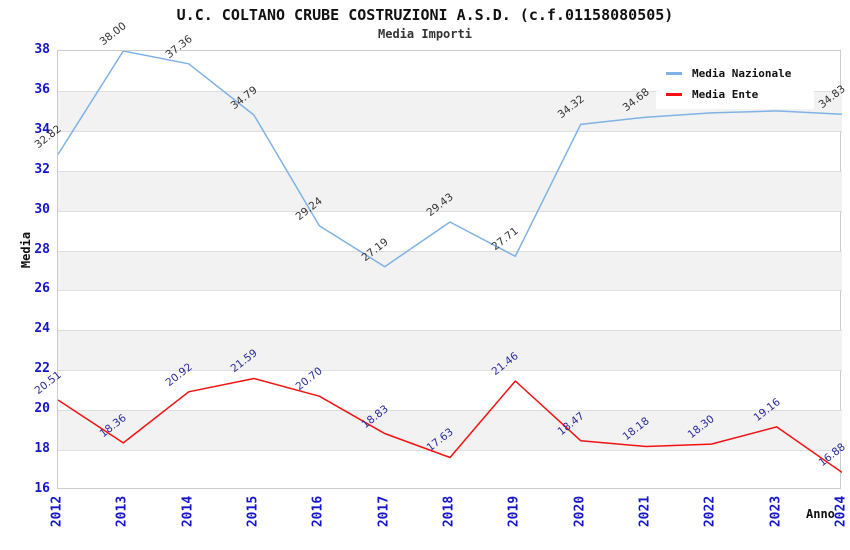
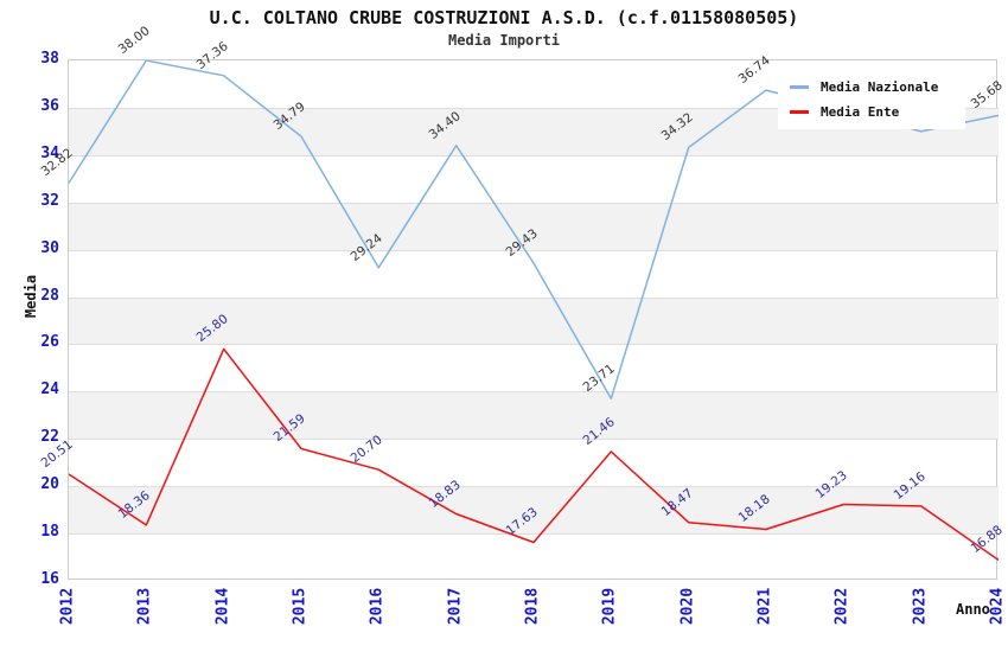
Media Ente/2014: 20.92 -> 25.80
Media Nazionale/2017: 27.19 -> 34.40
Media Nazionale/2019: 27.71 -> 23.71
Media Nazionale/2021: 34.68 -> 36.74
Media Nazionale/2022: 34.9 -> 35.9
Media Ente/2022: 18.30 -> 19.23
Media Nazionale/2024: 34.83 -> 35.68
